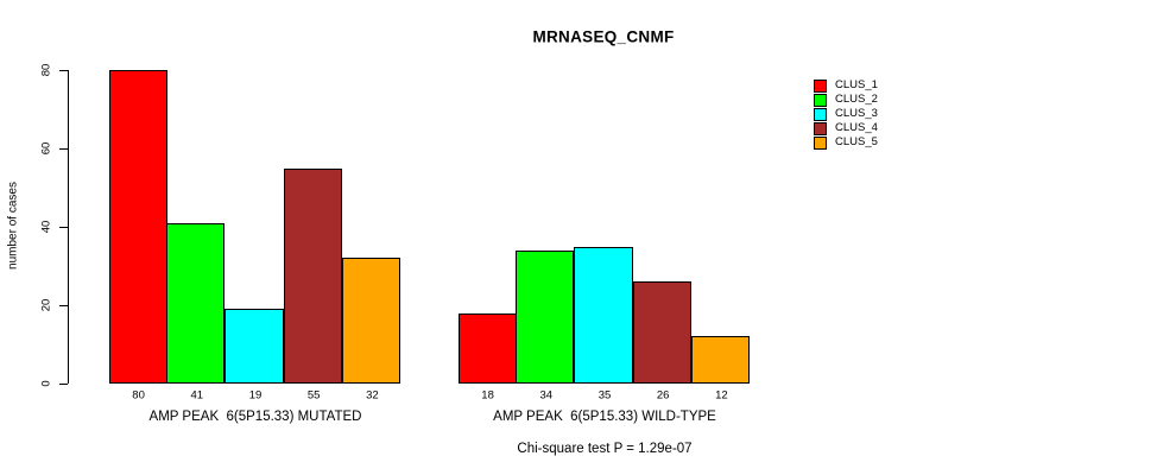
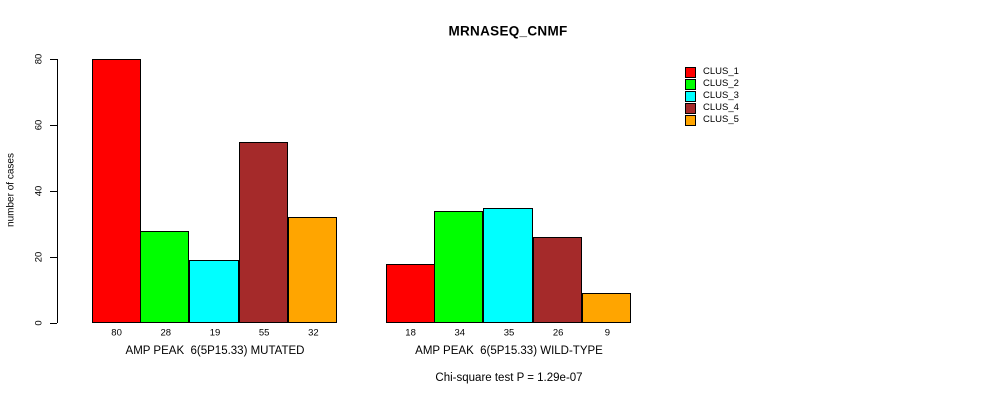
CLUS_2/AMP PEAK 6(5P15.33) MUTATED: 41 -> 28
CLUS_5/AMP PEAK 6(5P15.33) WILD-TYPE: 12 -> 9
